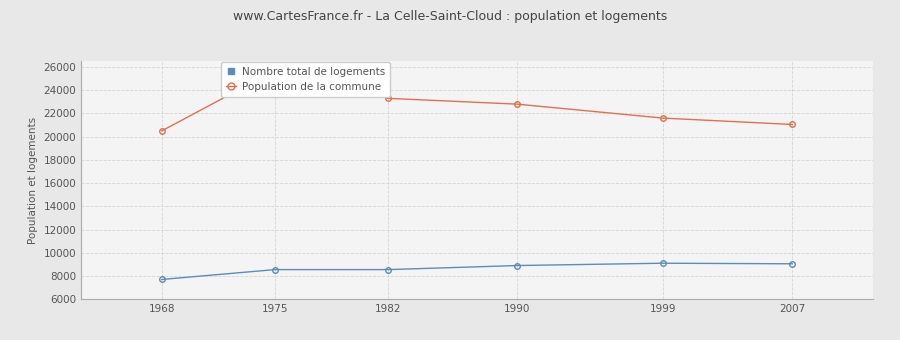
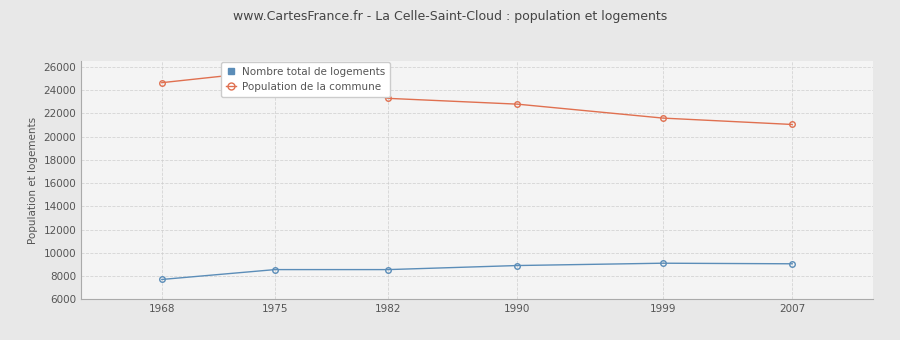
Population de la commune/1968: 20500 -> 24600
